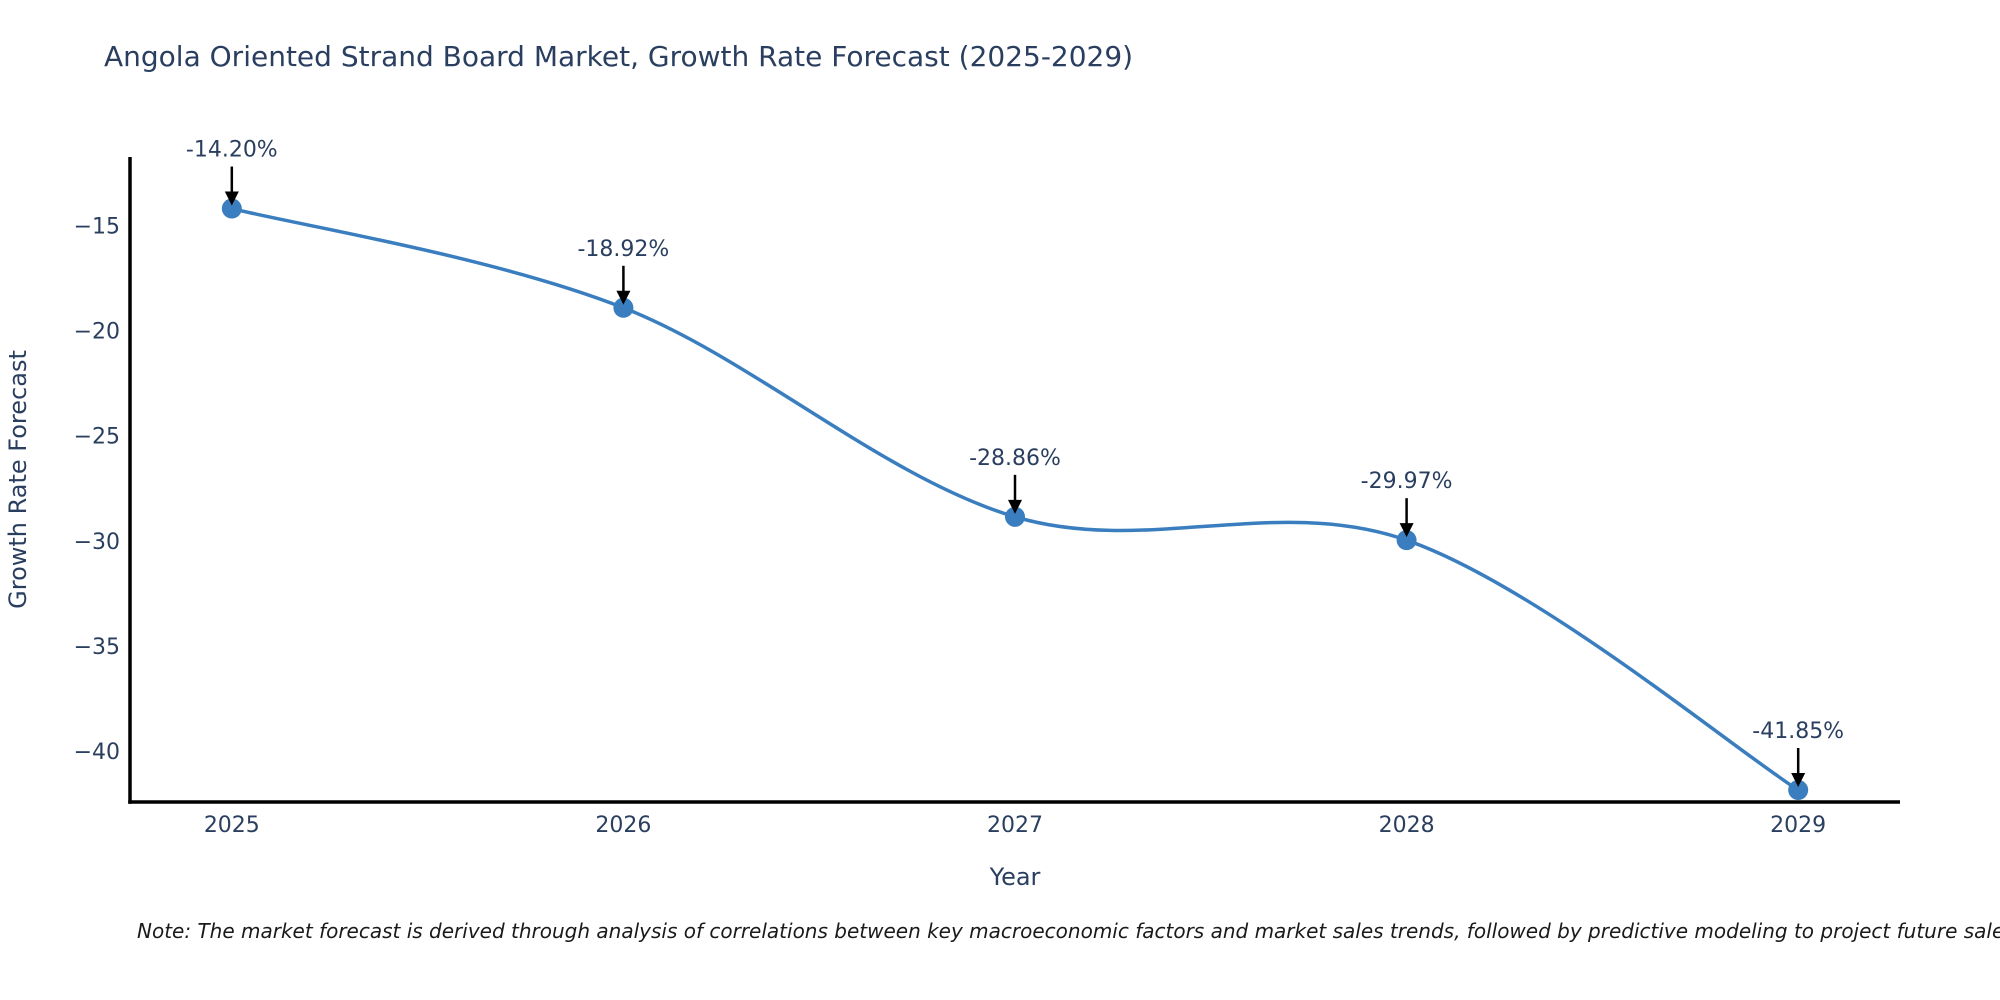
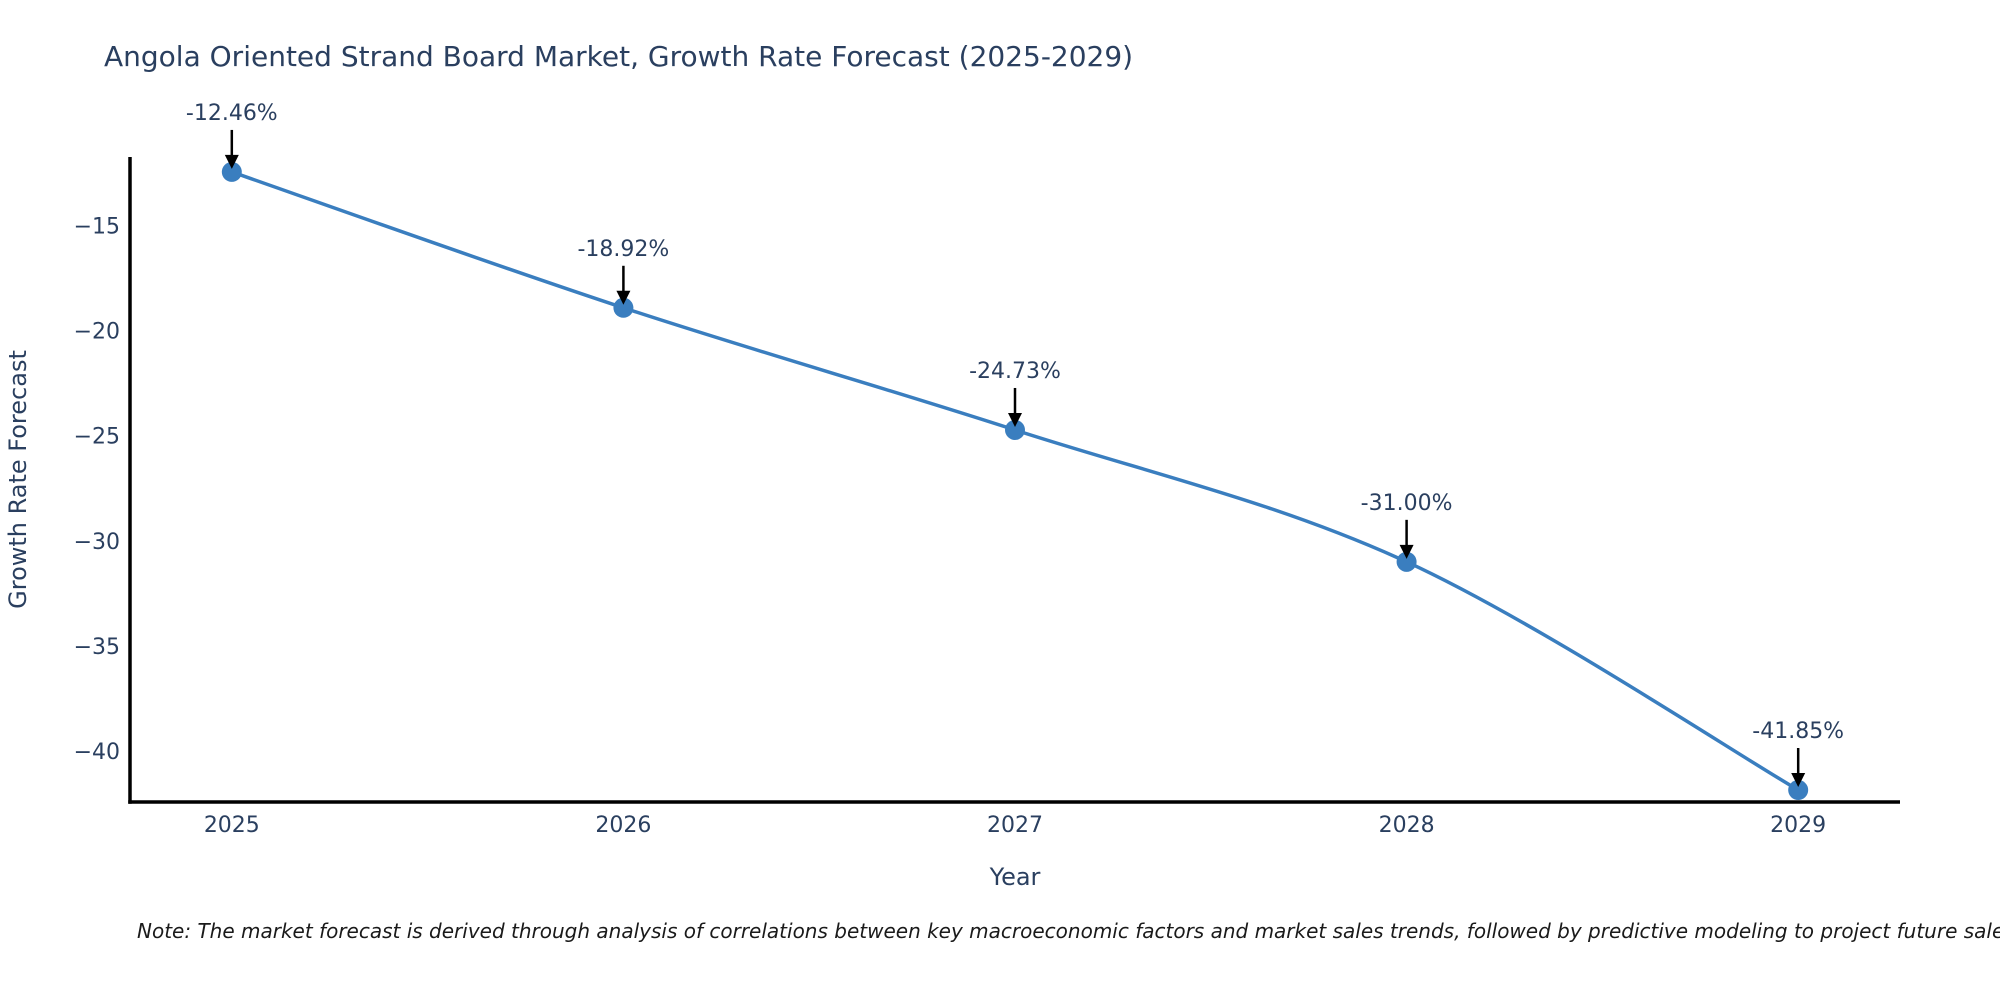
2025: -14.20% -> -12.46%
2027: -28.86% -> -24.73%
2028: -29.97% -> -31.00%
